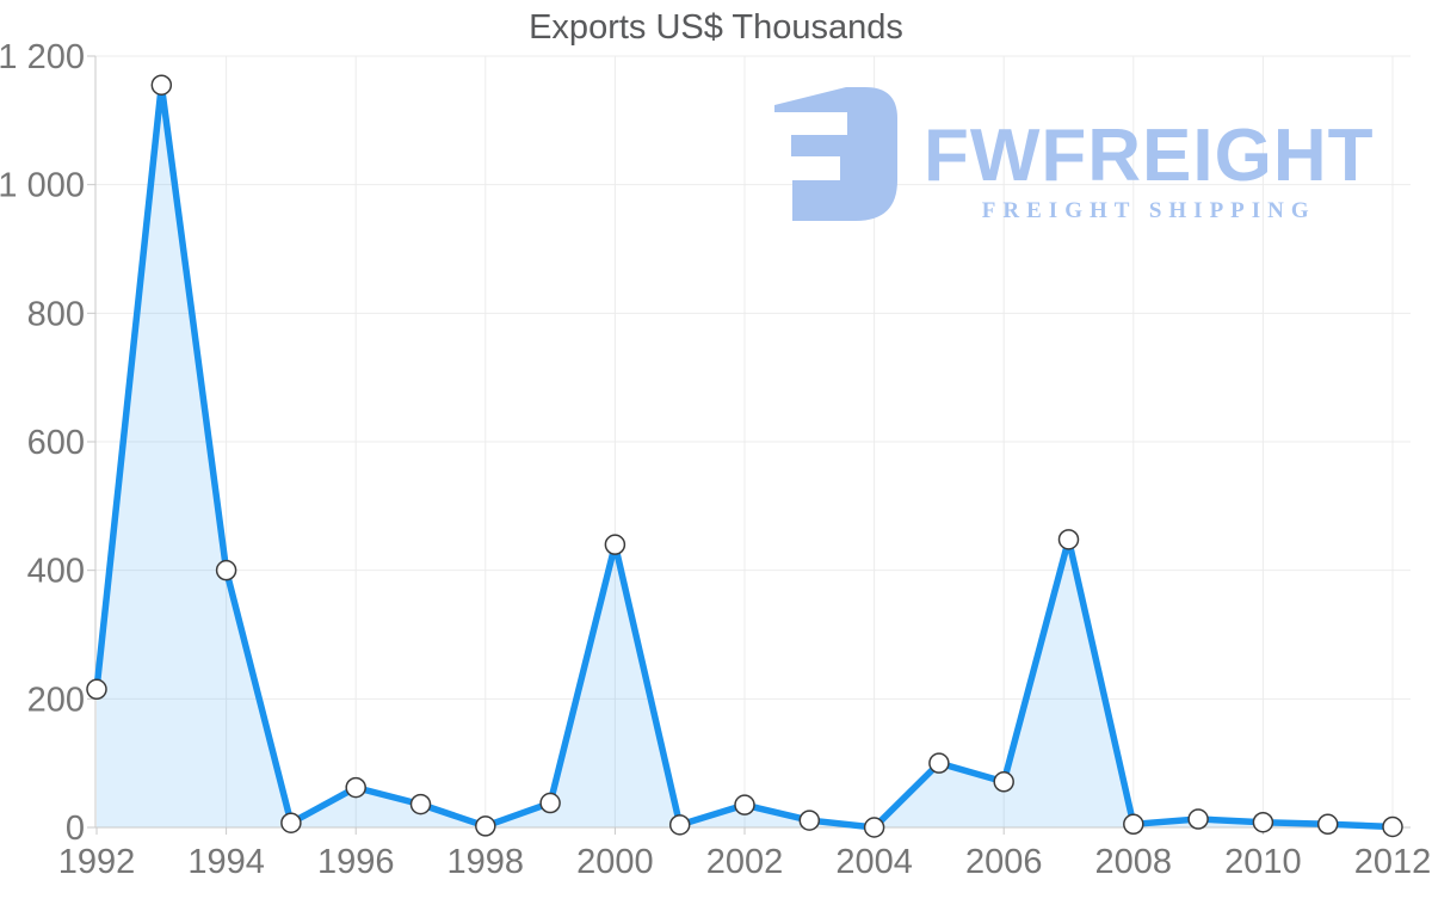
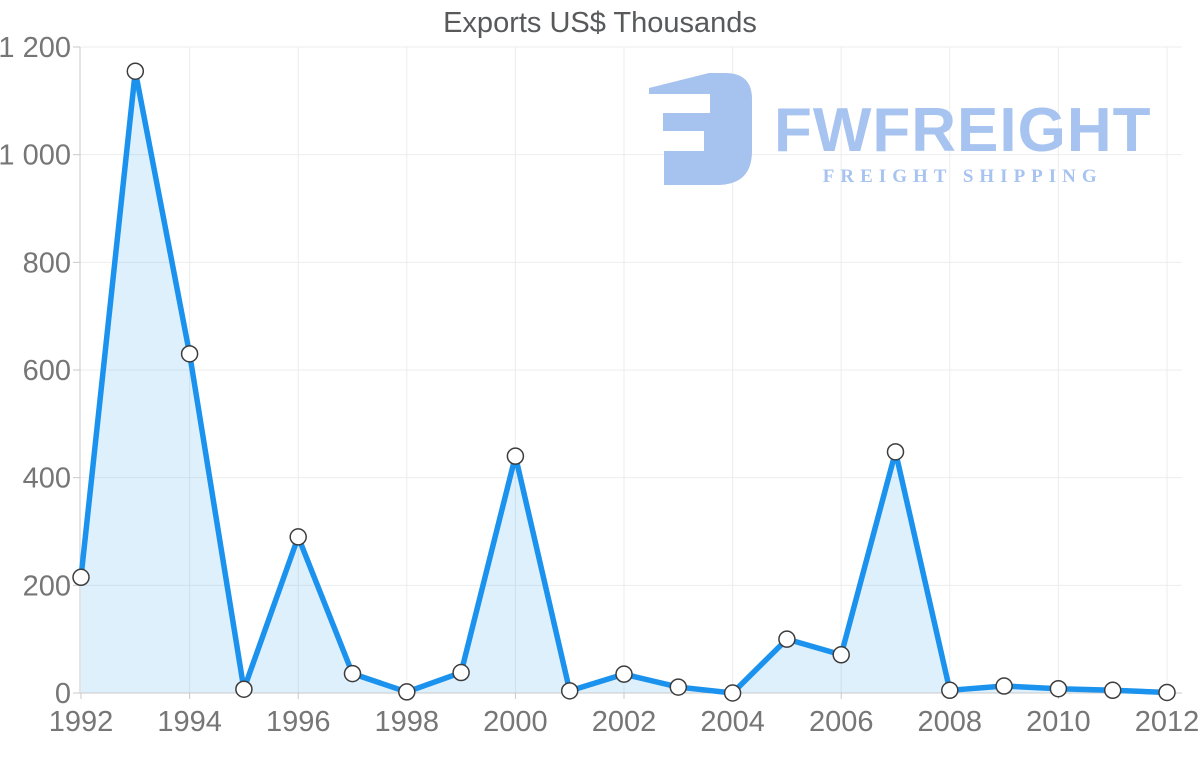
1994: 400 -> 630
1996: 60 -> 290
